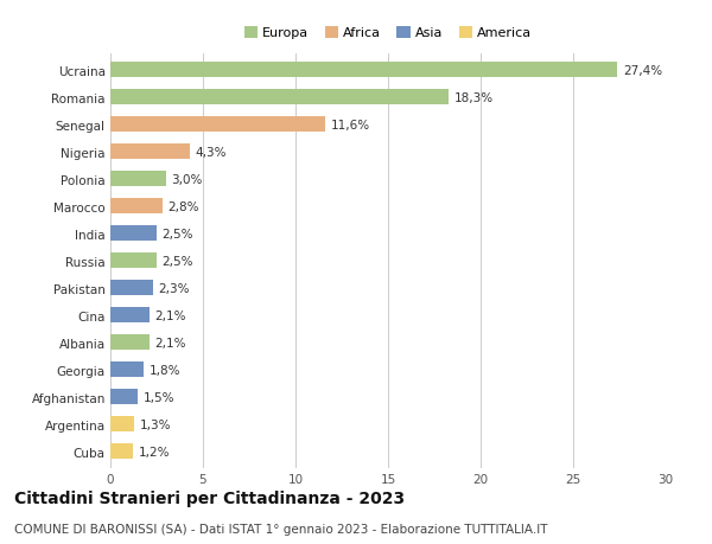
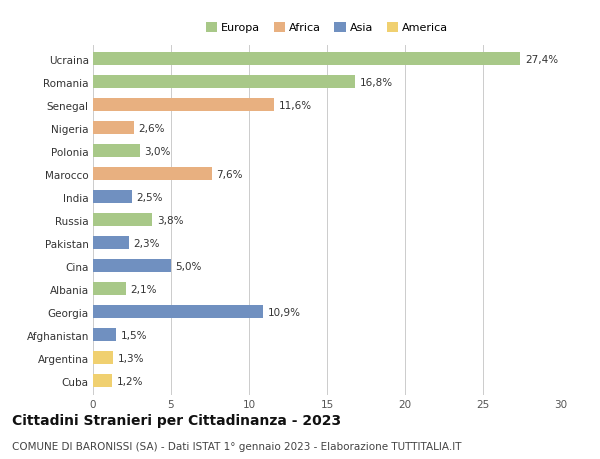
Romania: 18,3% -> 16,8%
Nigeria: 4,3% -> 2,6%
Marocco: 2,8% -> 7,6%
Russia: 2,5% -> 3,8%
Cina: 2,1% -> 5,0%
Georgia: 1,8% -> 10,9%
